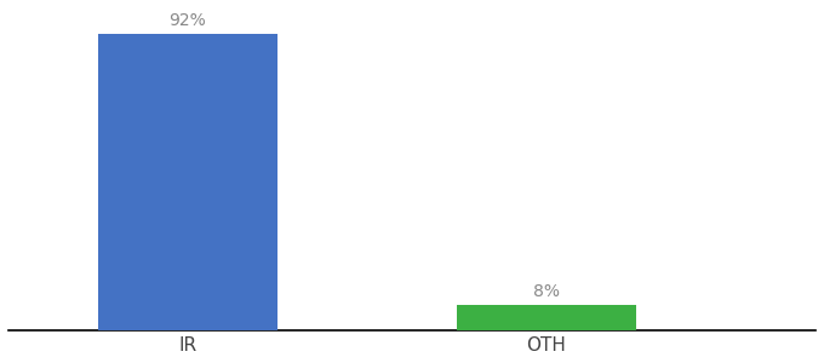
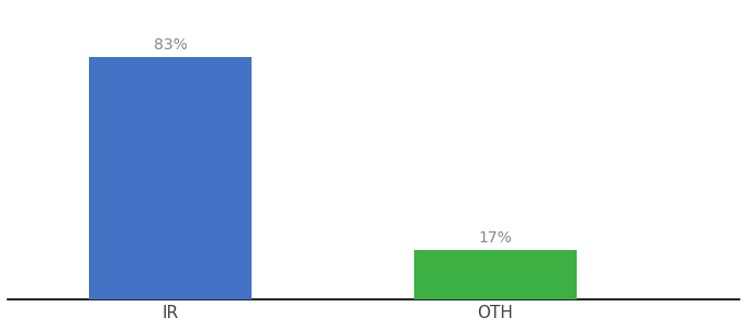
IR: 92% -> 83%
OTH: 8% -> 17%
